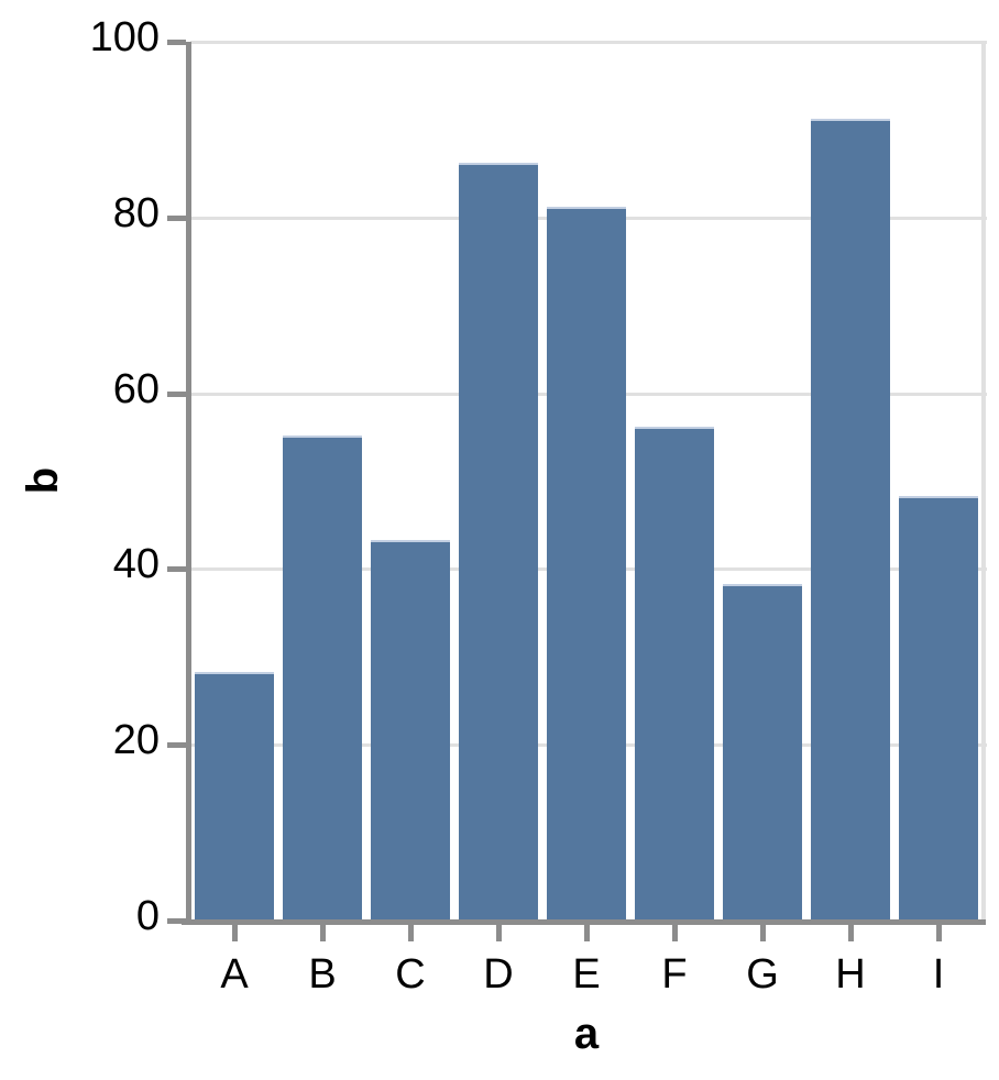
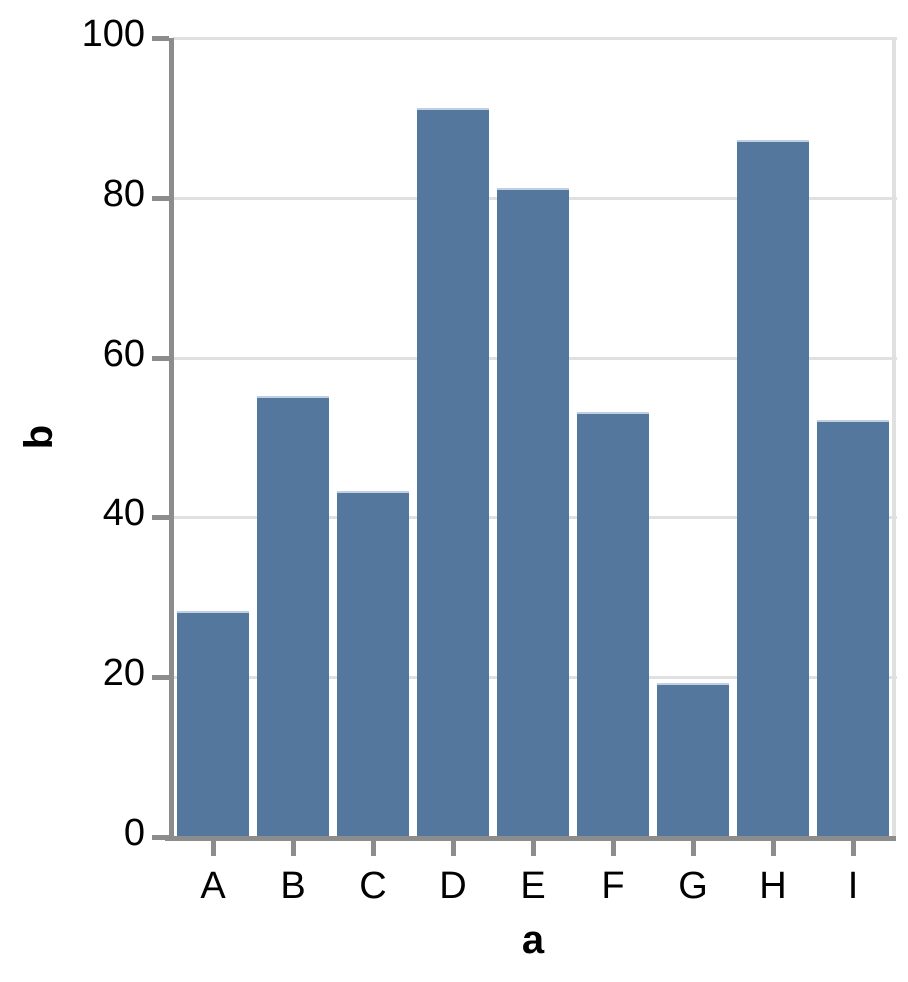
D: 86 -> 91
F: 56 -> 53
G: 38 -> 19
H: 91 -> 87
I: 48 -> 52
